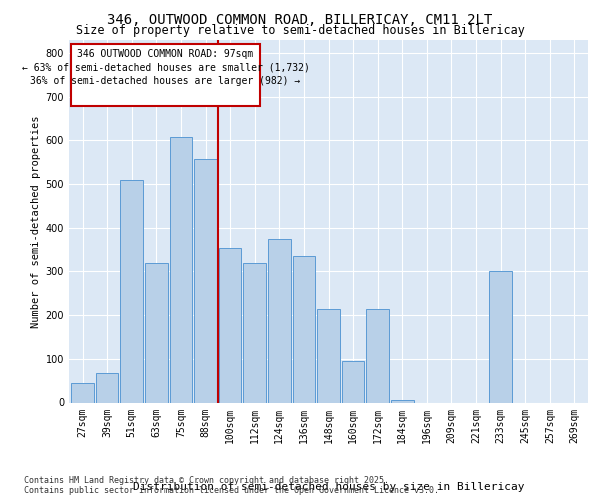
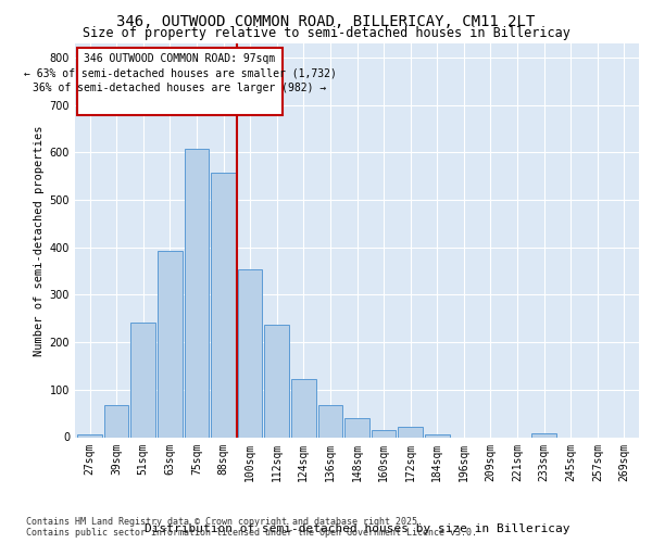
27sqm: 45 -> 5
51sqm: 510 -> 242
63sqm: 320 -> 393
112sqm: 320 -> 237
124sqm: 375 -> 122
136sqm: 335 -> 68
148sqm: 215 -> 40
160sqm: 95 -> 15
172sqm: 215 -> 22
233sqm: 300 -> 8
